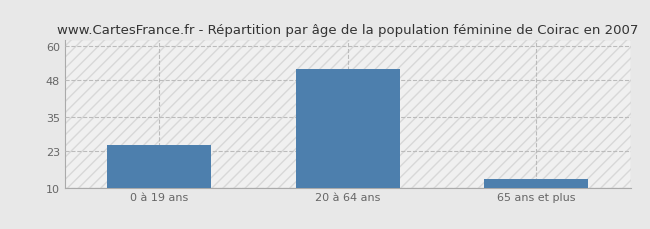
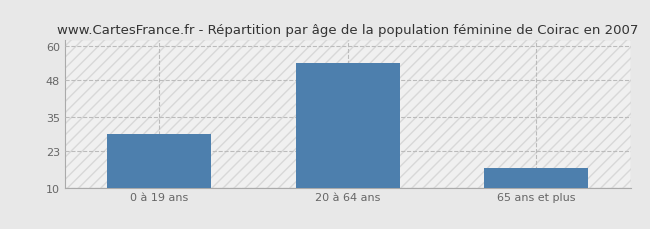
0 à 19 ans: 25 -> 29
20 à 64 ans: 52 -> 54
65 ans et plus: 13 -> 17
